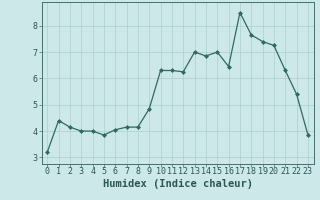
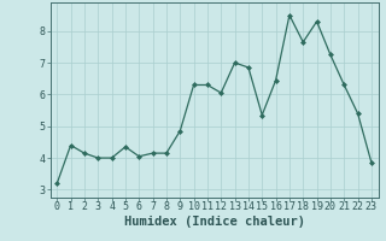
5: 3.85 -> 4.35
12: 6.25 -> 6.05
15: 7.00 -> 5.35
19: 7.40 -> 8.30
